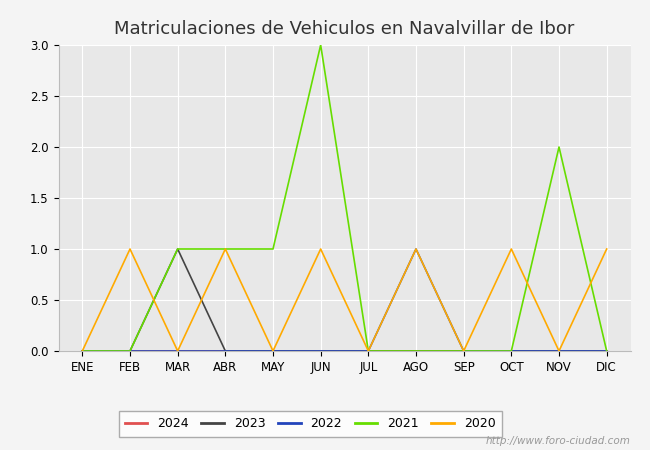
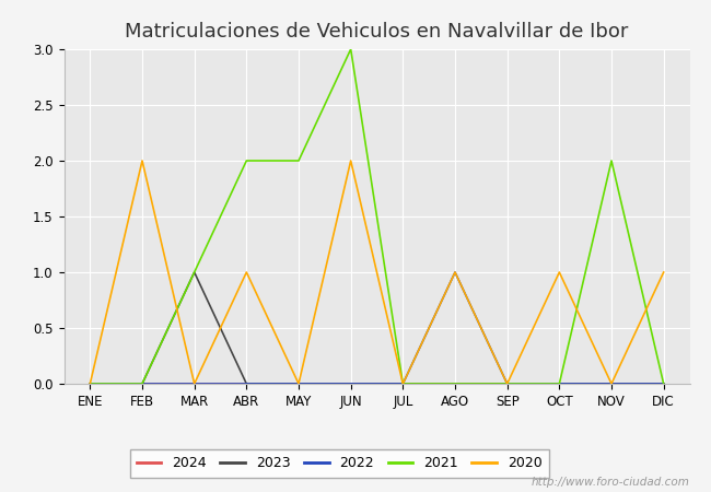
2020/FEB: 1 -> 2
2021/ABR: 1 -> 2
2021/MAY: 1 -> 2
2020/JUN: 1 -> 2
